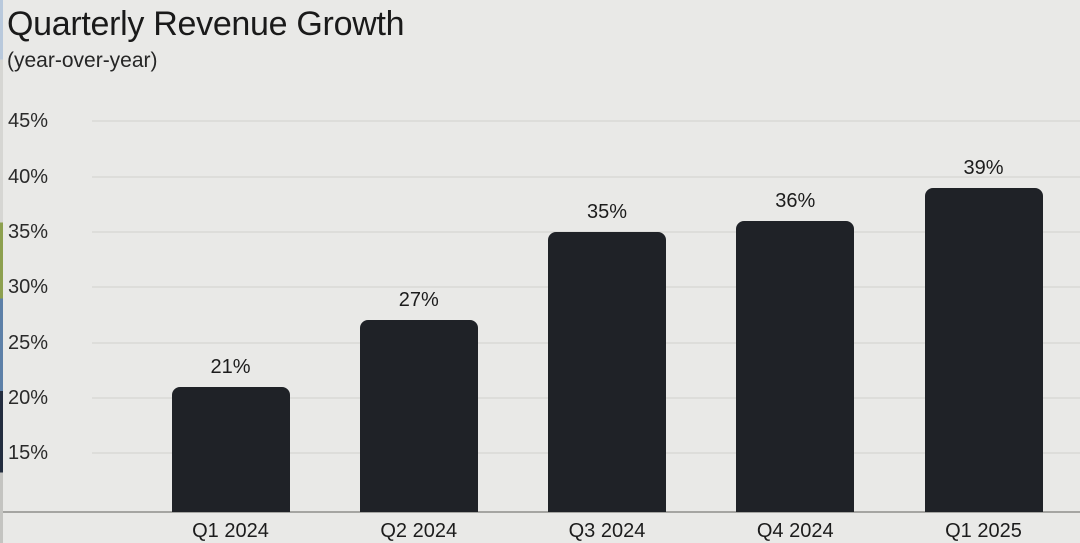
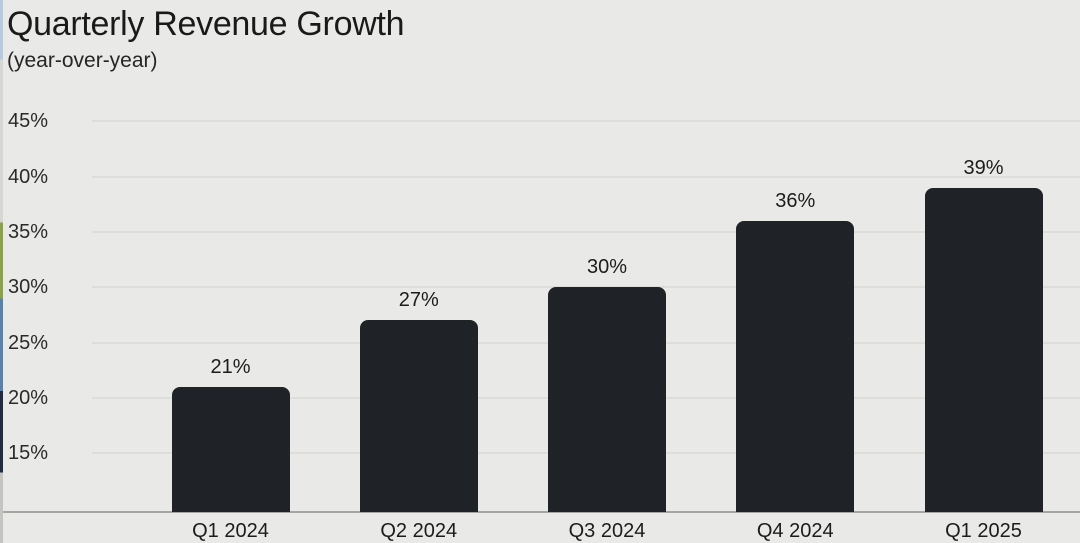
Q3 2024: 35% -> 30%
